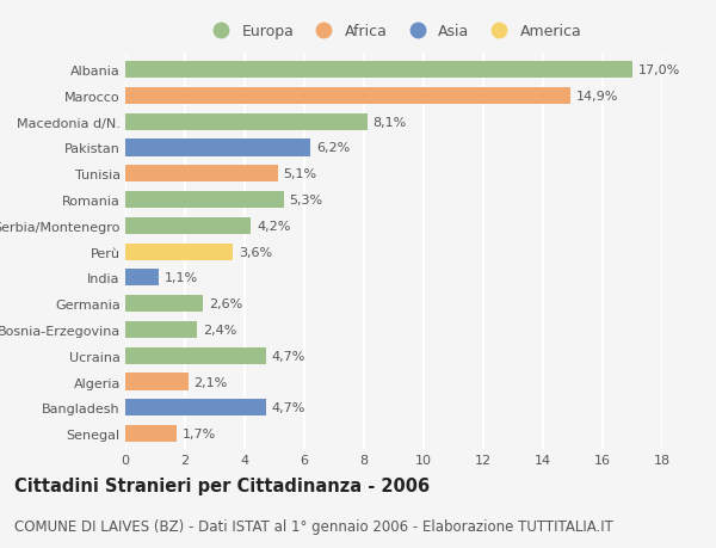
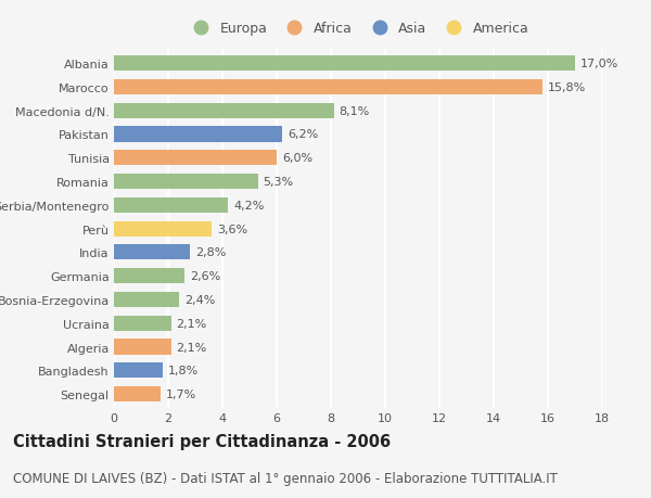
Marocco: 14,9% -> 15,8%
Tunisia: 5,1% -> 6,0%
India: 1,1% -> 2,8%
Ucraina: 4,7% -> 2,1%
Bangladesh: 4,7% -> 1,8%
